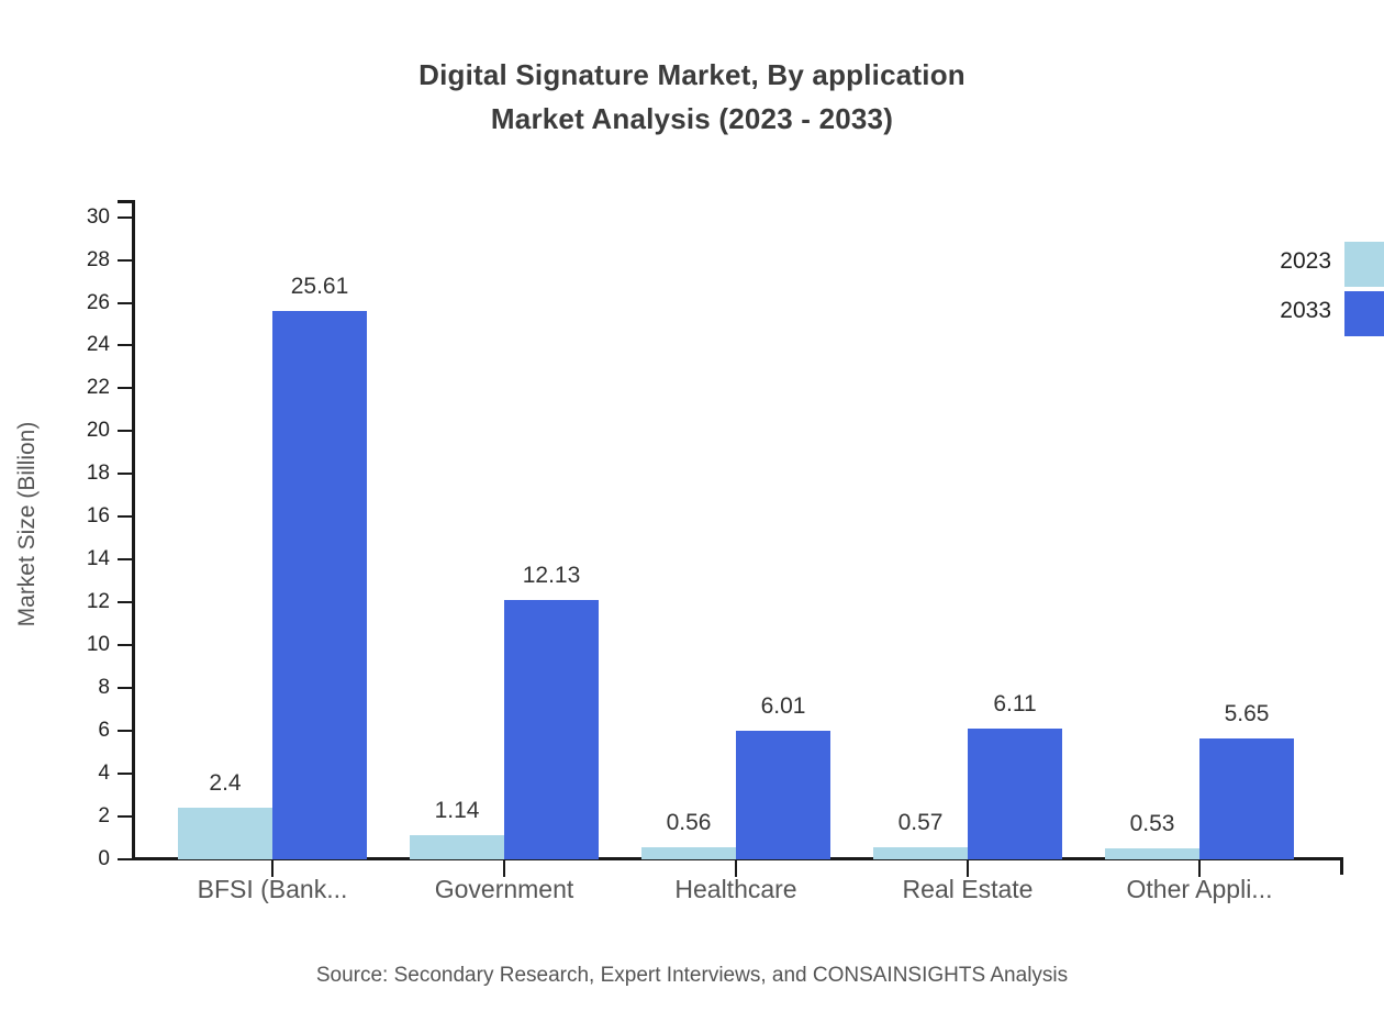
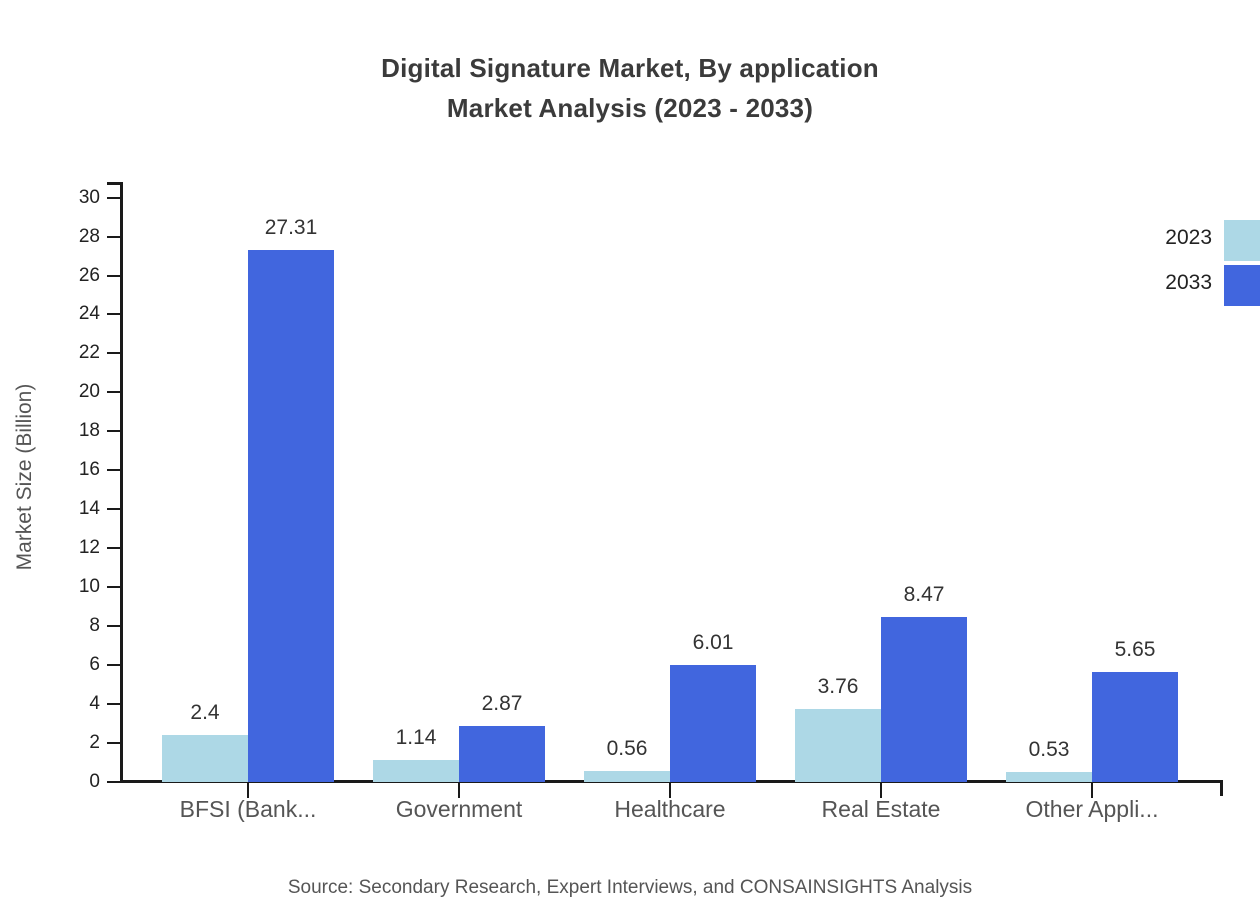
2033/BFSI (Bank...: 25.61 -> 27.31
2033/Government: 12.13 -> 2.87
2023/Real Estate: 0.57 -> 3.76
2033/Real Estate: 6.11 -> 8.47
